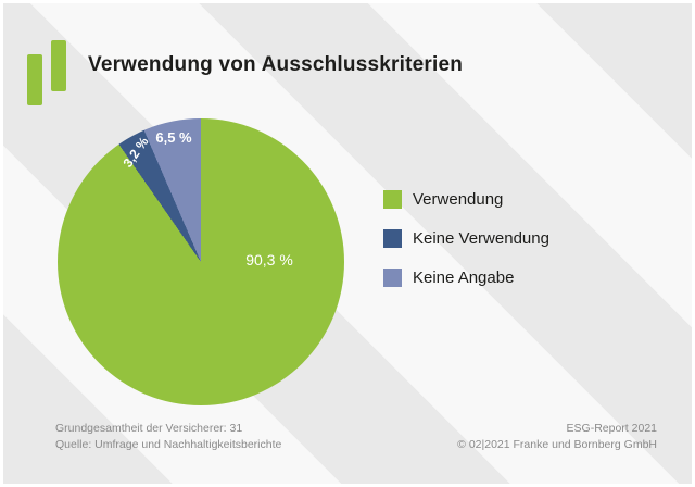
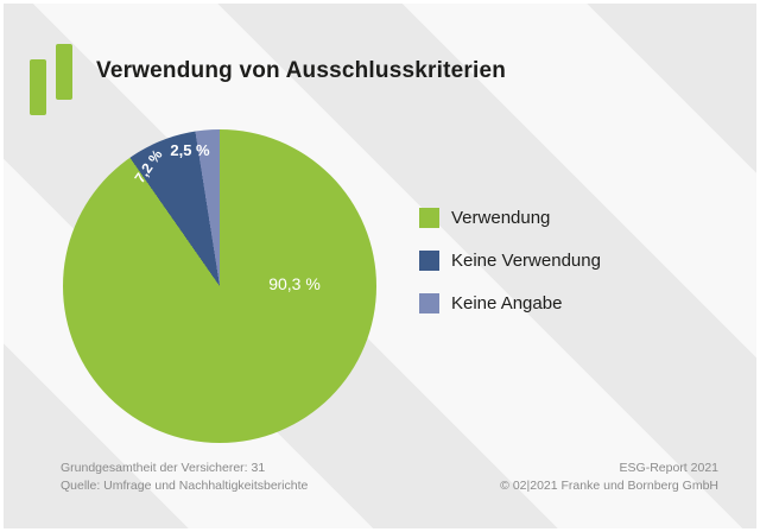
Keine Verwendung: 3,2 -> 7,2
Keine Angabe: 6,5 -> 2,5
